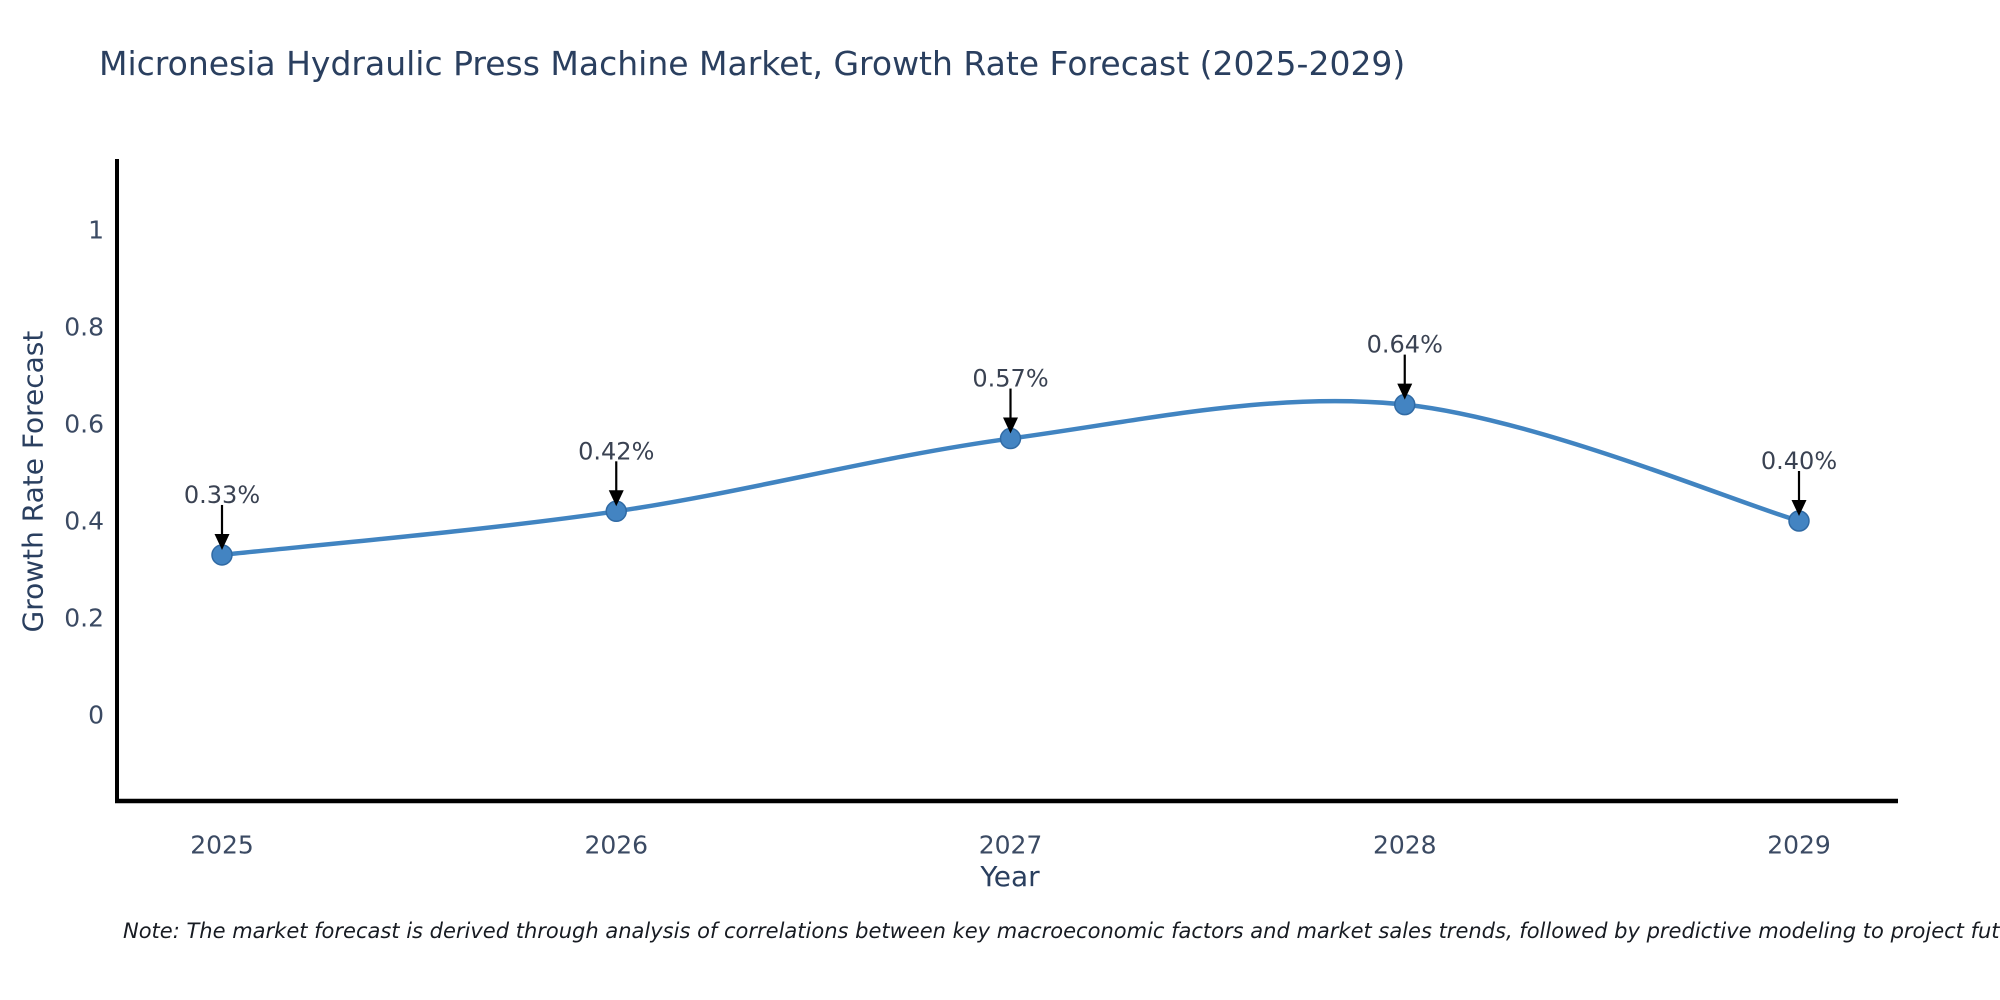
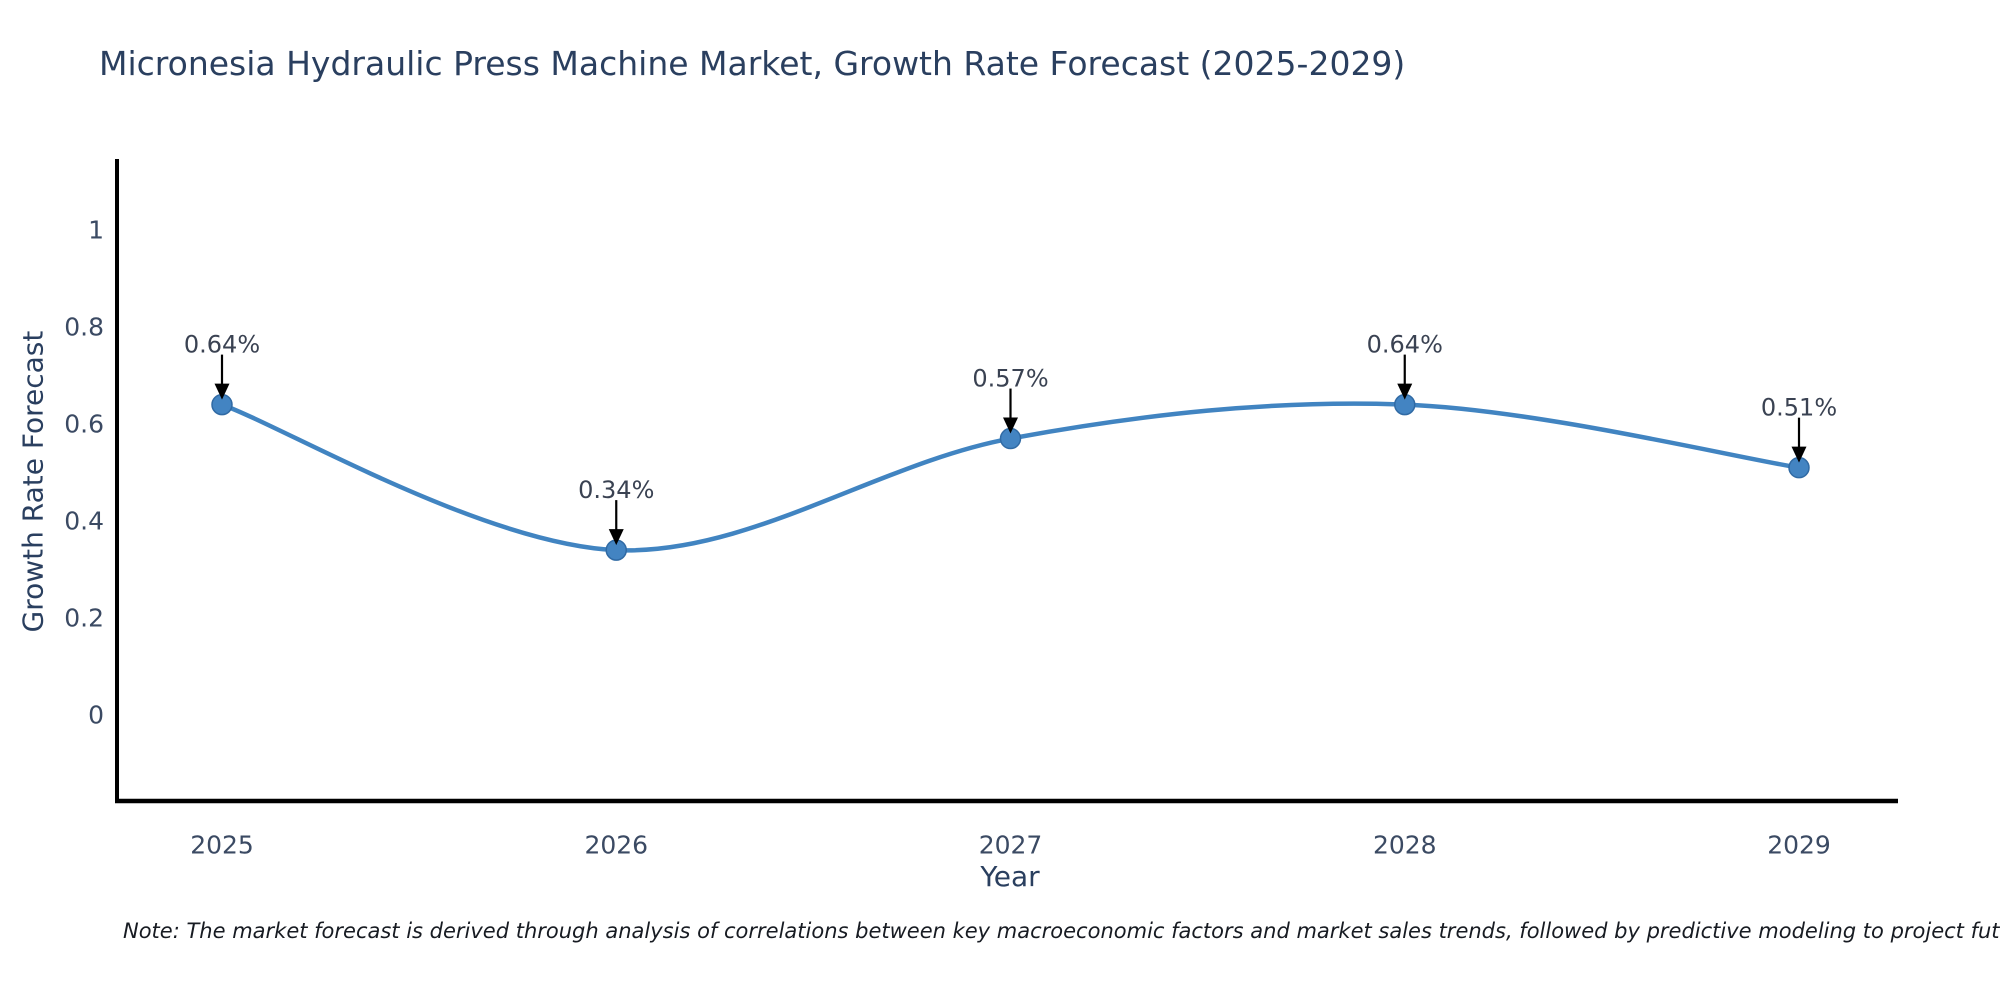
2025: 0.33% -> 0.64%
2026: 0.42% -> 0.34%
2029: 0.40% -> 0.51%
